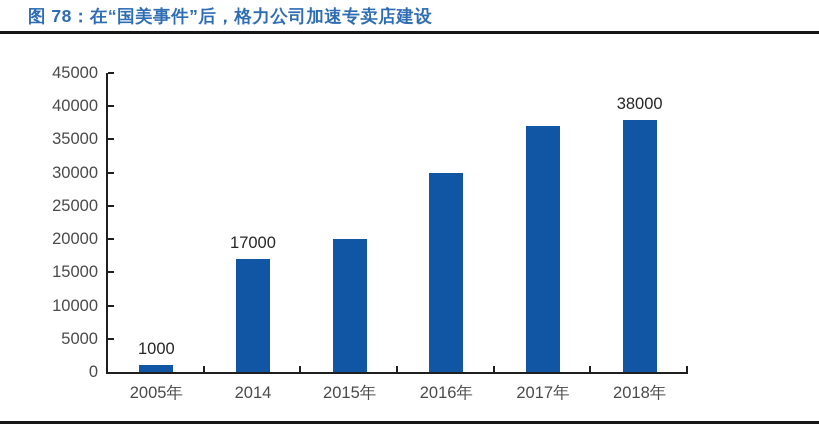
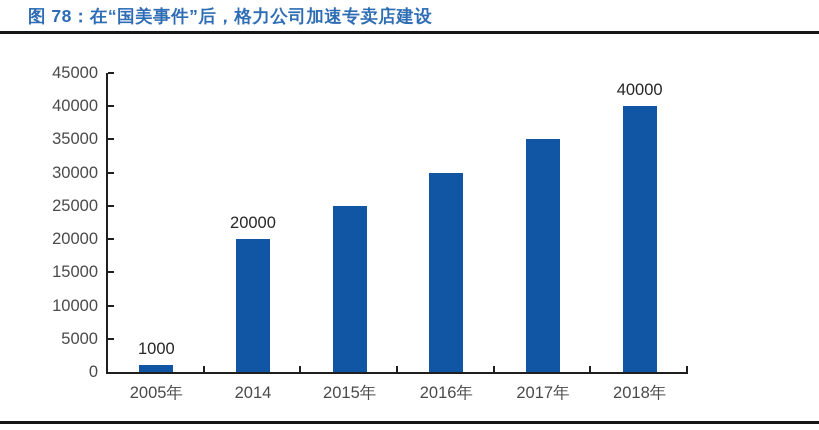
2014: 17000 -> 20000
2015年: 20000 -> 25000
2017年: 37000 -> 35000
2018年: 38000 -> 40000
